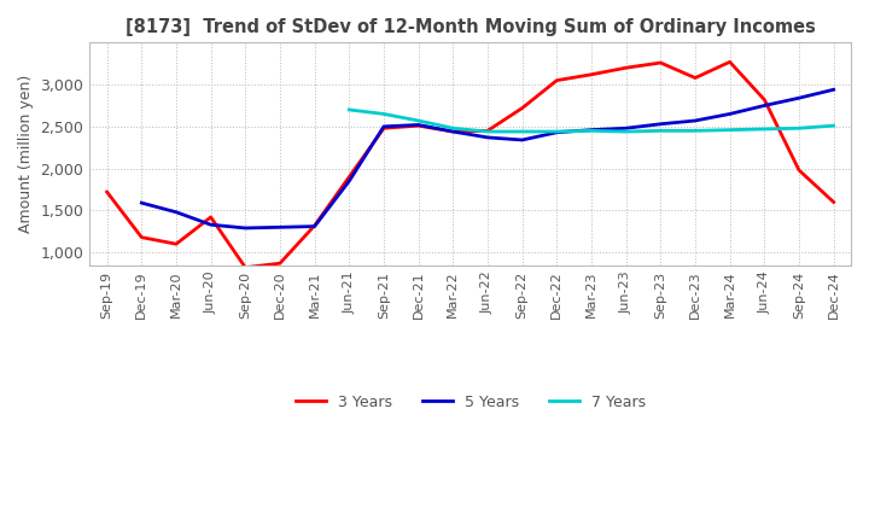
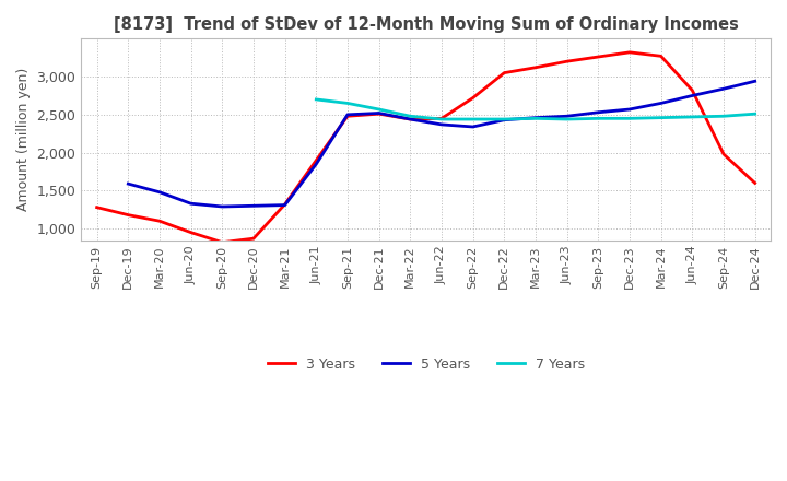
3 Years/Sep-19: 1,720 -> 1,280
3 Years/Jun-20: 1,420 -> 950
3 Years/Dec-23: 3,080 -> 3,320
